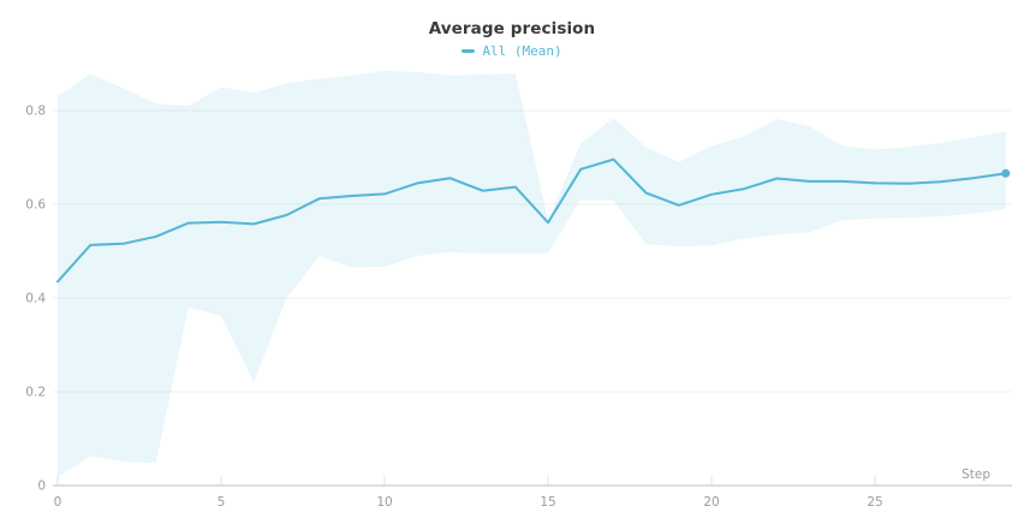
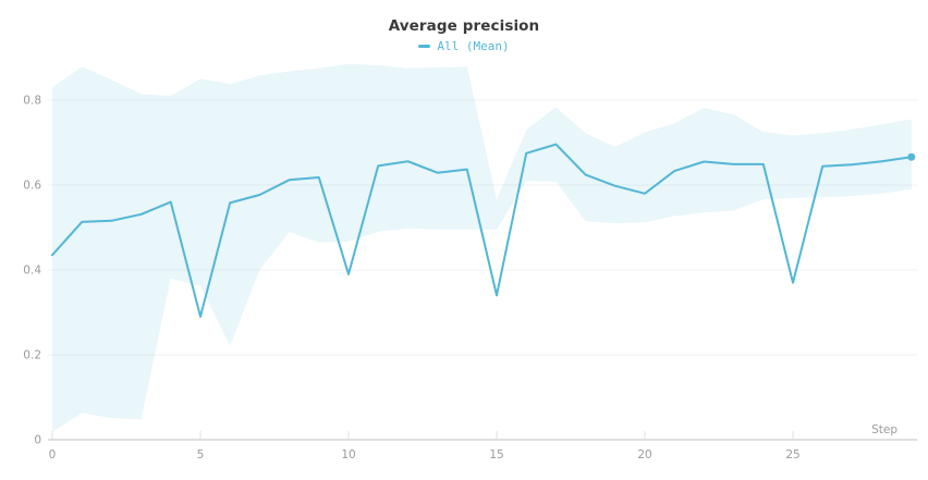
All (Mean)/5: 0.56 -> 0.29
All (Mean)/10: 0.62 -> 0.39
All (Mean)/15: 0.56 -> 0.34
All (Mean)/20: 0.62 -> 0.58
All (Mean)/25: 0.65 -> 0.37
